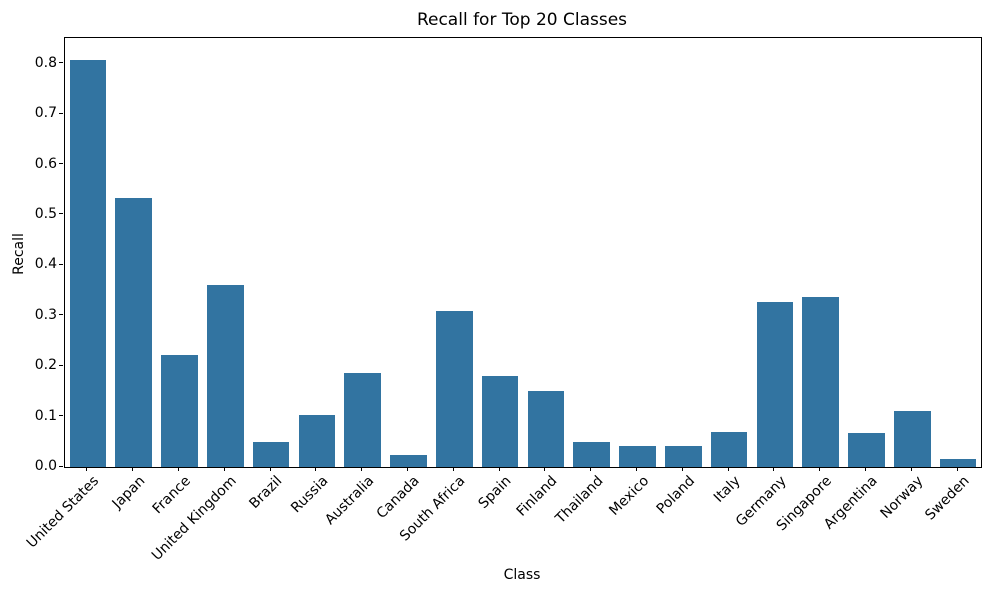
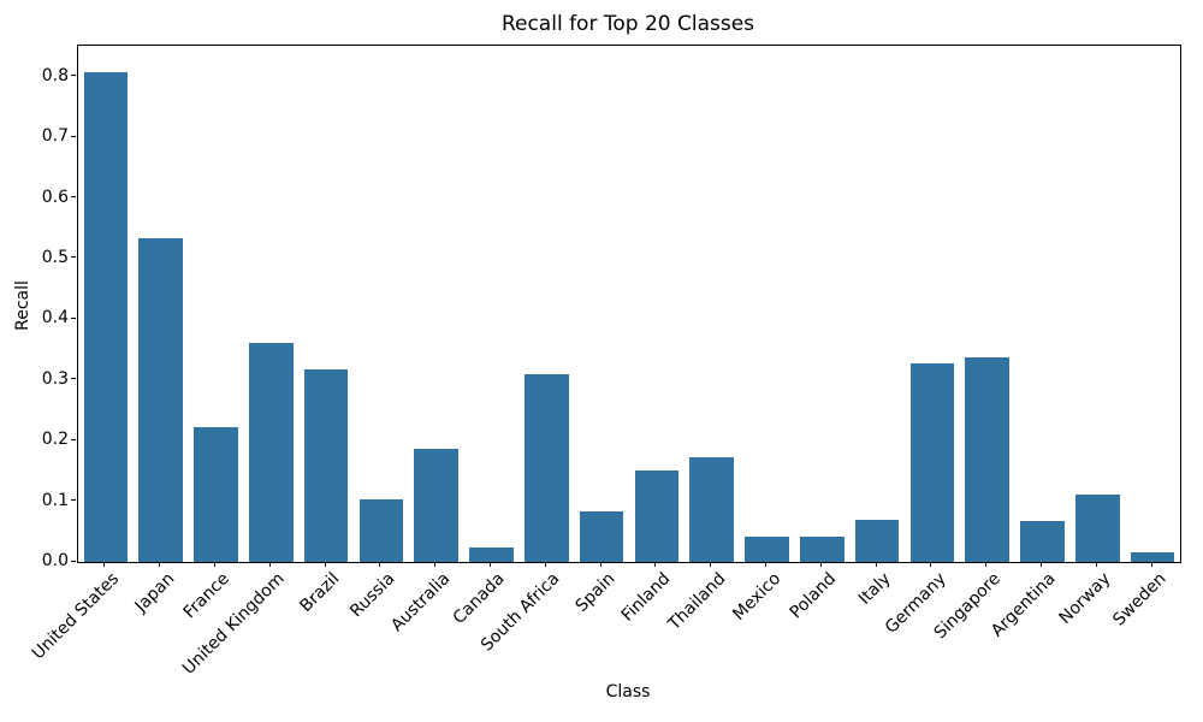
Brazil: 0.05 -> 0.32
Spain: 0.18 -> 0.08
Thailand: 0.05 -> 0.17
